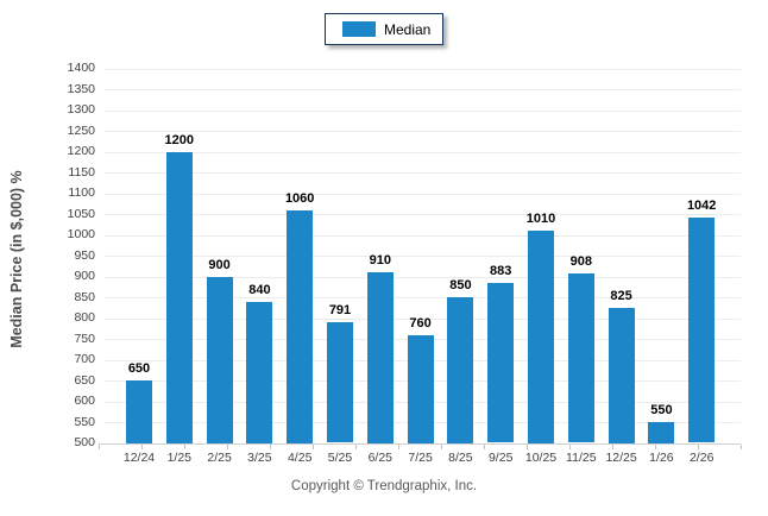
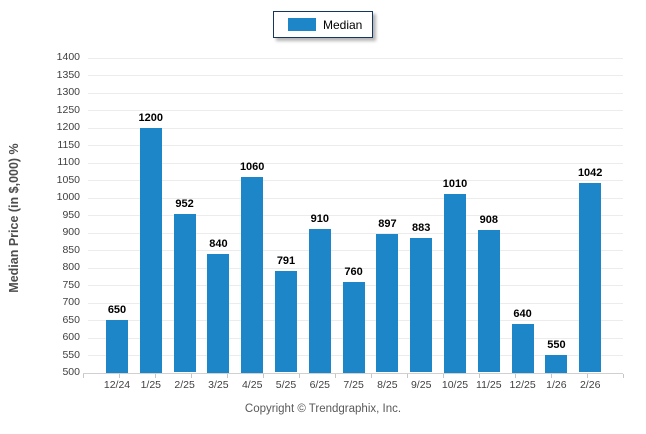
2/25: 900 -> 952
8/25: 850 -> 897
12/25: 825 -> 640
